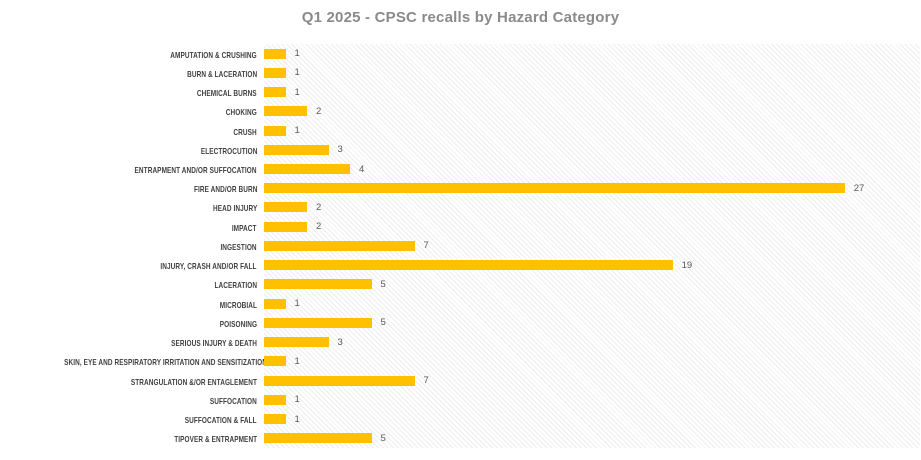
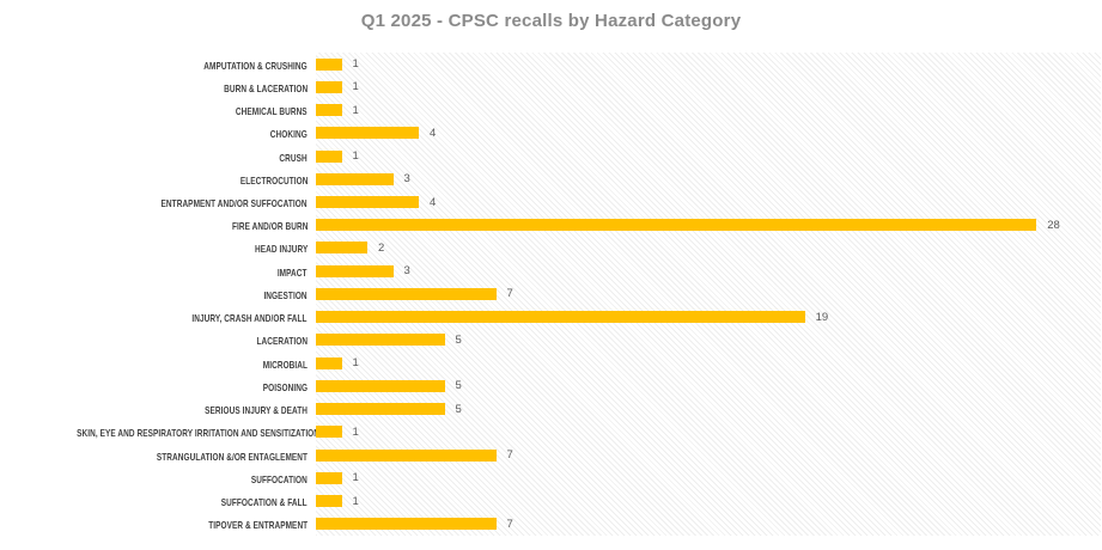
CHOKING: 2 -> 4
FIRE AND/OR BURN: 27 -> 28
IMPACT: 2 -> 3
SERIOUS INJURY & DEATH: 3 -> 5
TIPOVER & ENTRAPMENT: 5 -> 7
